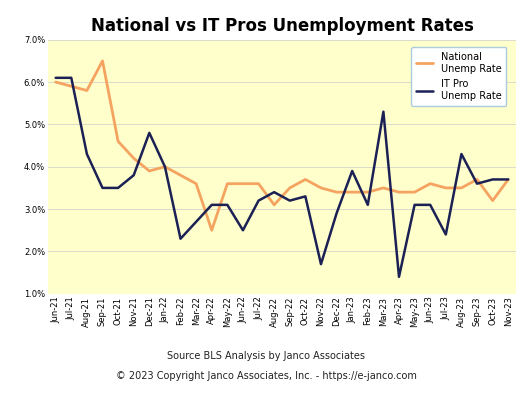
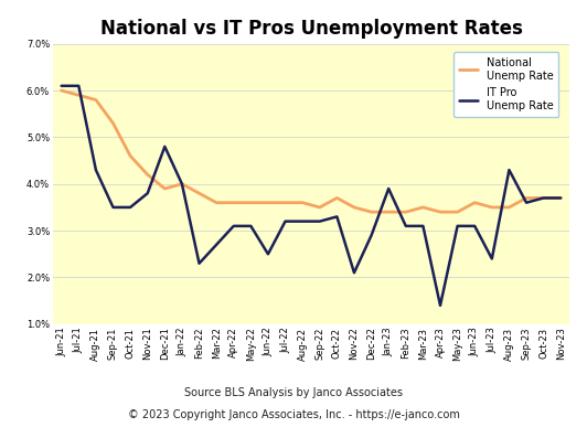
National Unemp Rate/Sep-21: 6.5% -> 5.3%
National Unemp Rate/Apr-22: 2.5% -> 3.6%
National Unemp Rate/Aug-22: 3.1% -> 3.6%
IT Pro Unemp Rate/Aug-22: 3.4% -> 3.2%
IT Pro Unemp Rate/Nov-22: 1.7% -> 2.1%
IT Pro Unemp Rate/Mar-23: 5.3% -> 3.1%
National Unemp Rate/Oct-23: 3.2% -> 3.7%
